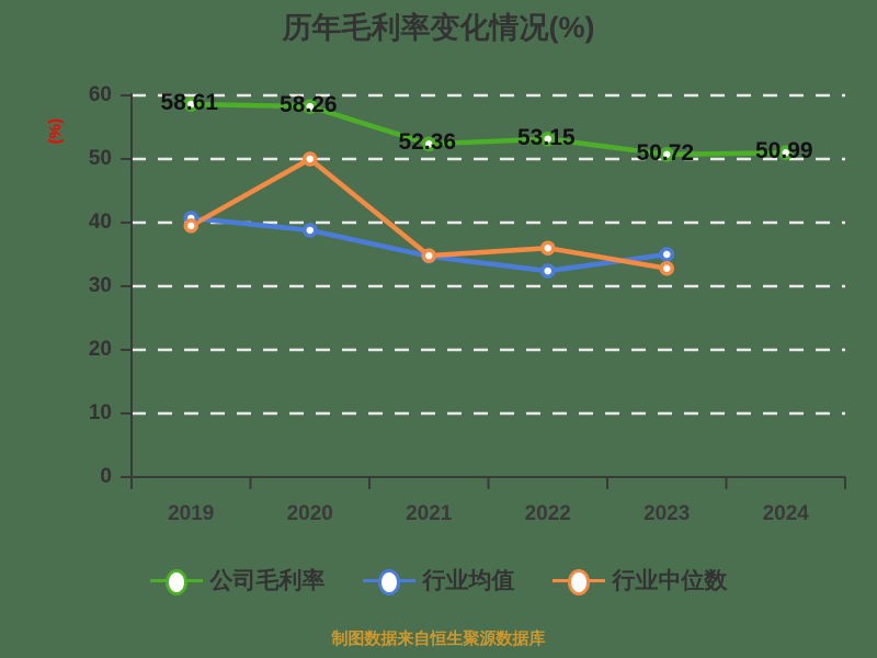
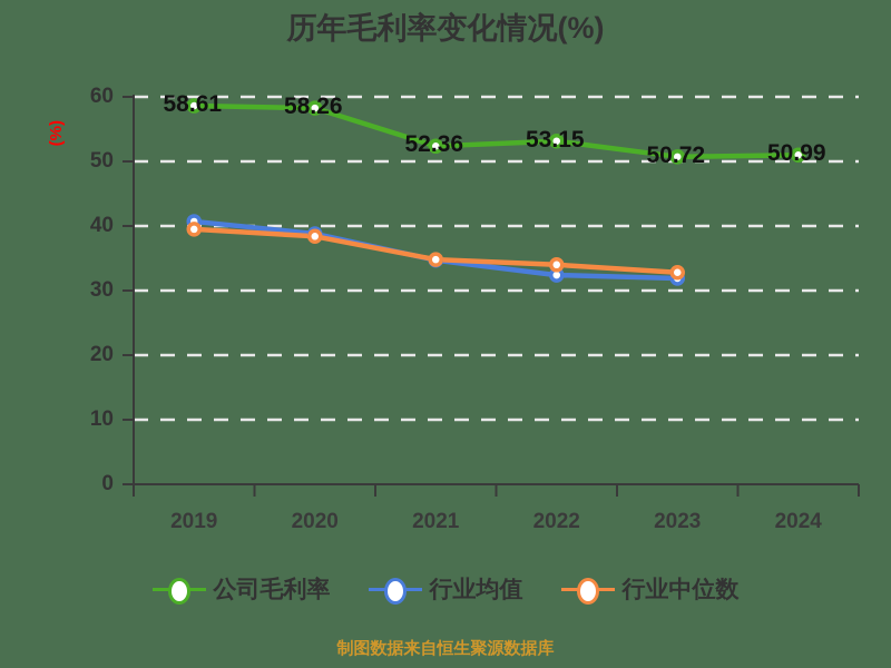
行业中位数/2020: 50 -> 38
行业中位数/2022: 36 -> 34
行业均值/2023: 35 -> 32
